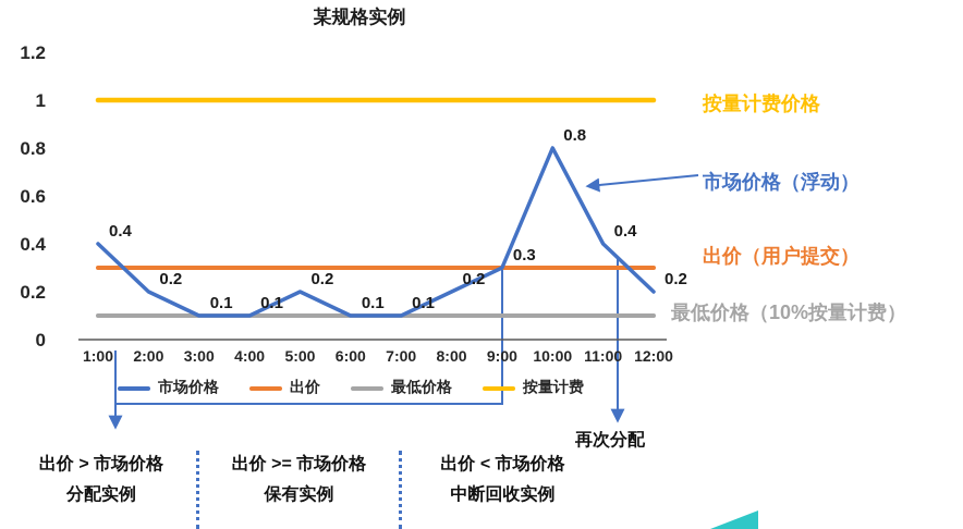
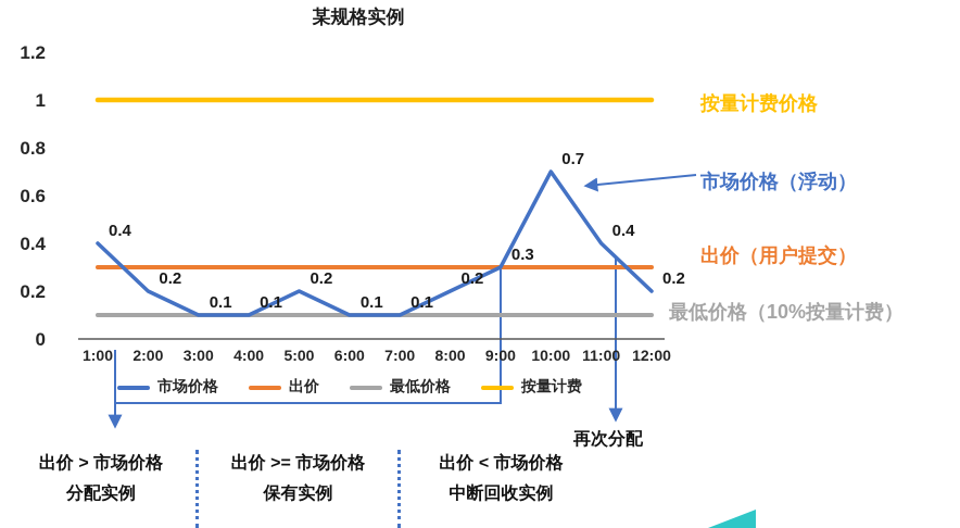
市场价格/10:00: 0.8 -> 0.7
